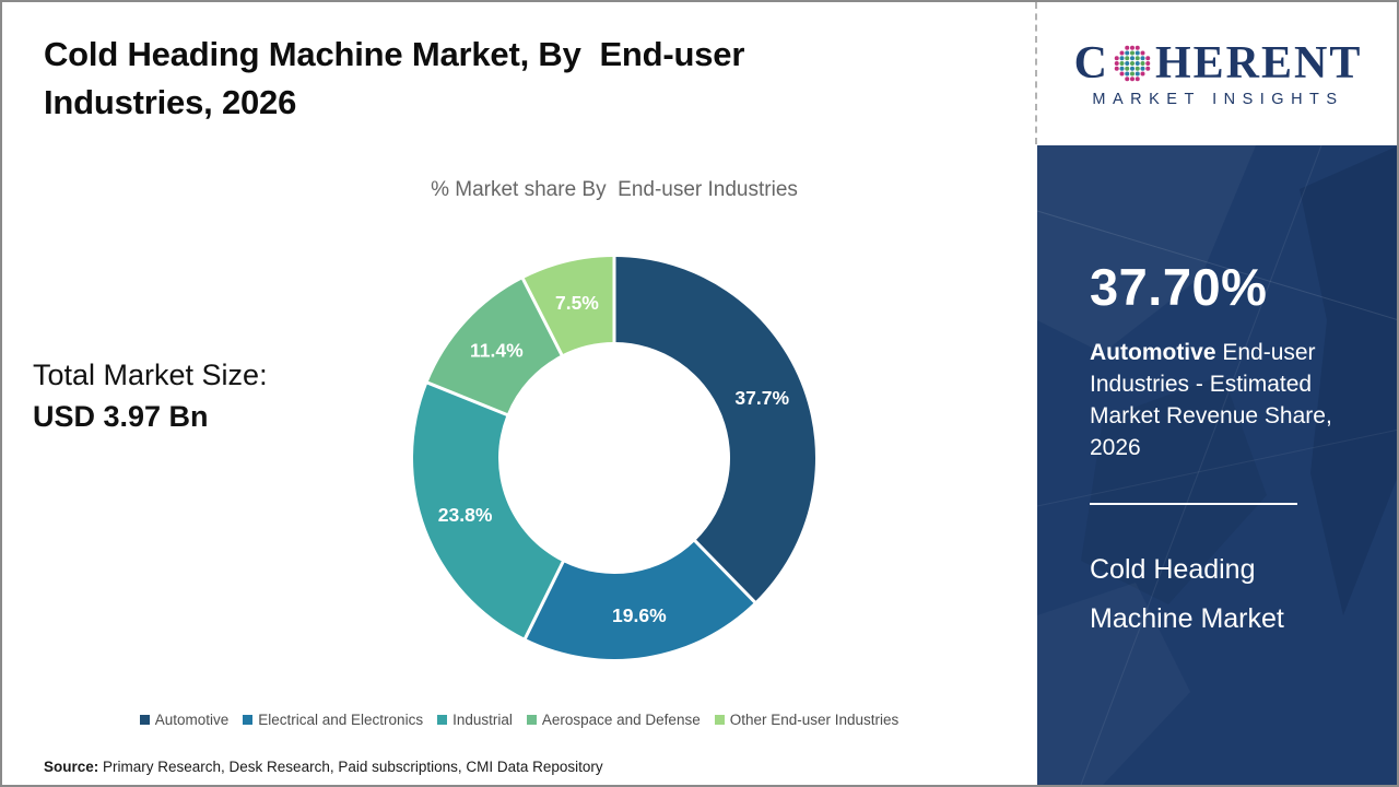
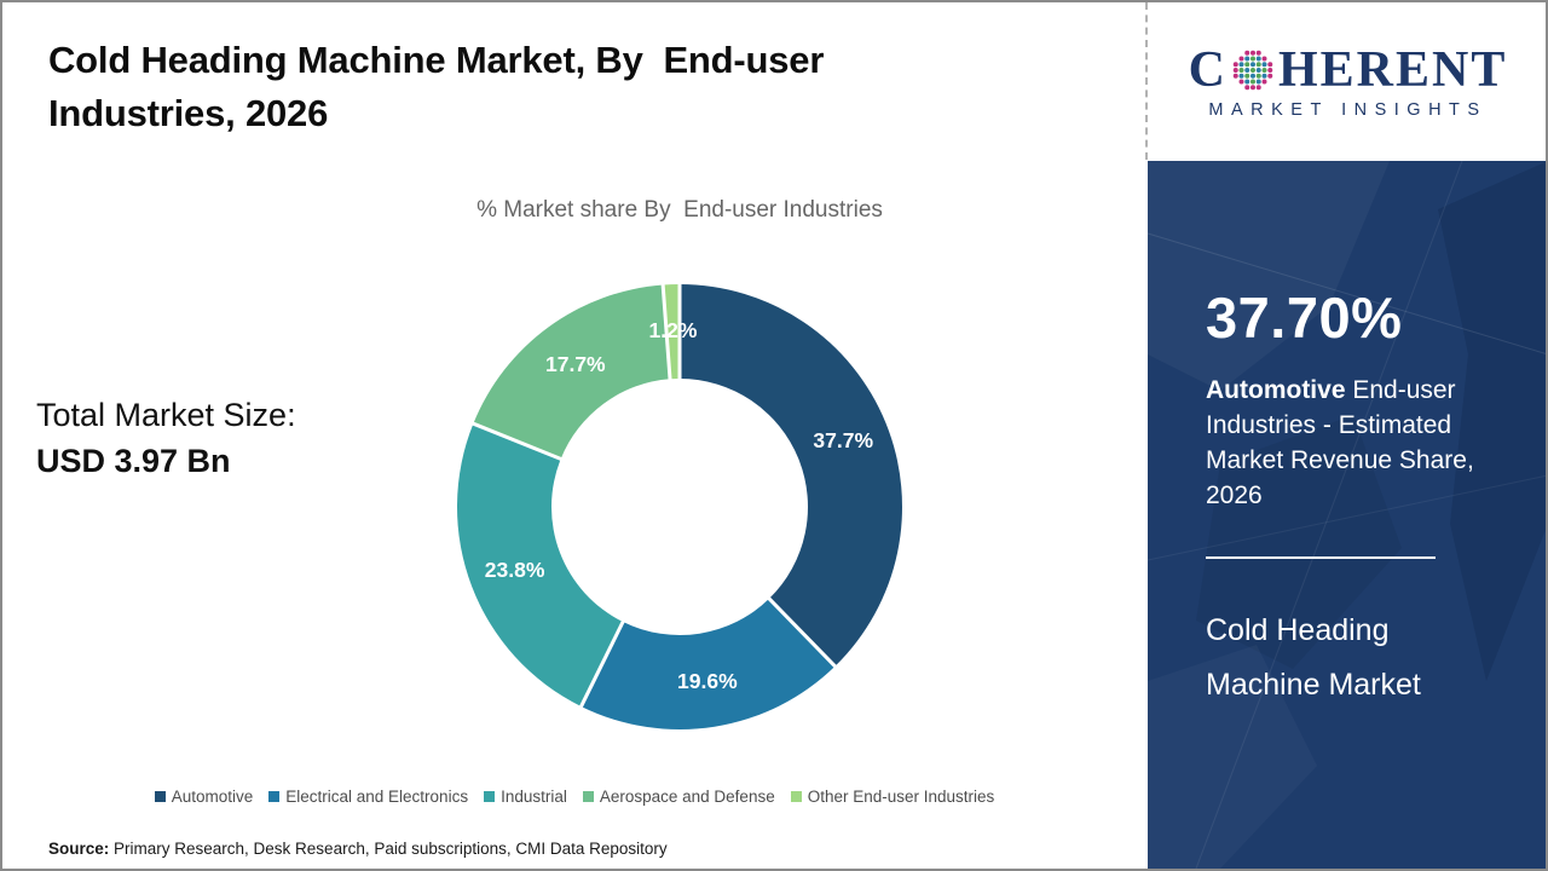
Aerospace and Defense: 11.4% -> 17.7%
Other End-user Industries: 7.5% -> 1.2%
